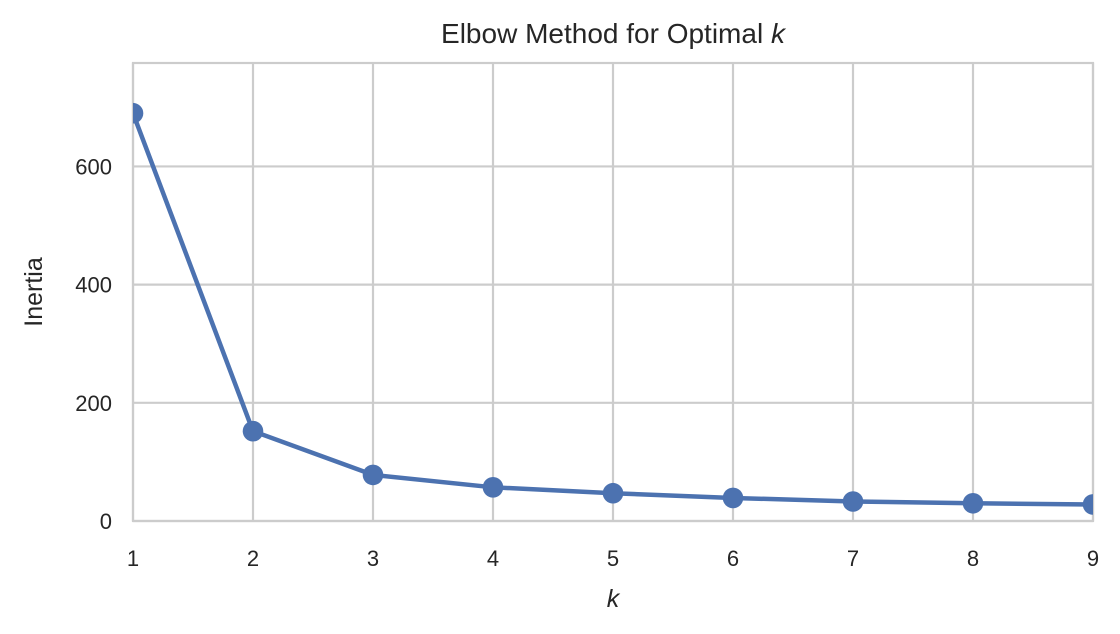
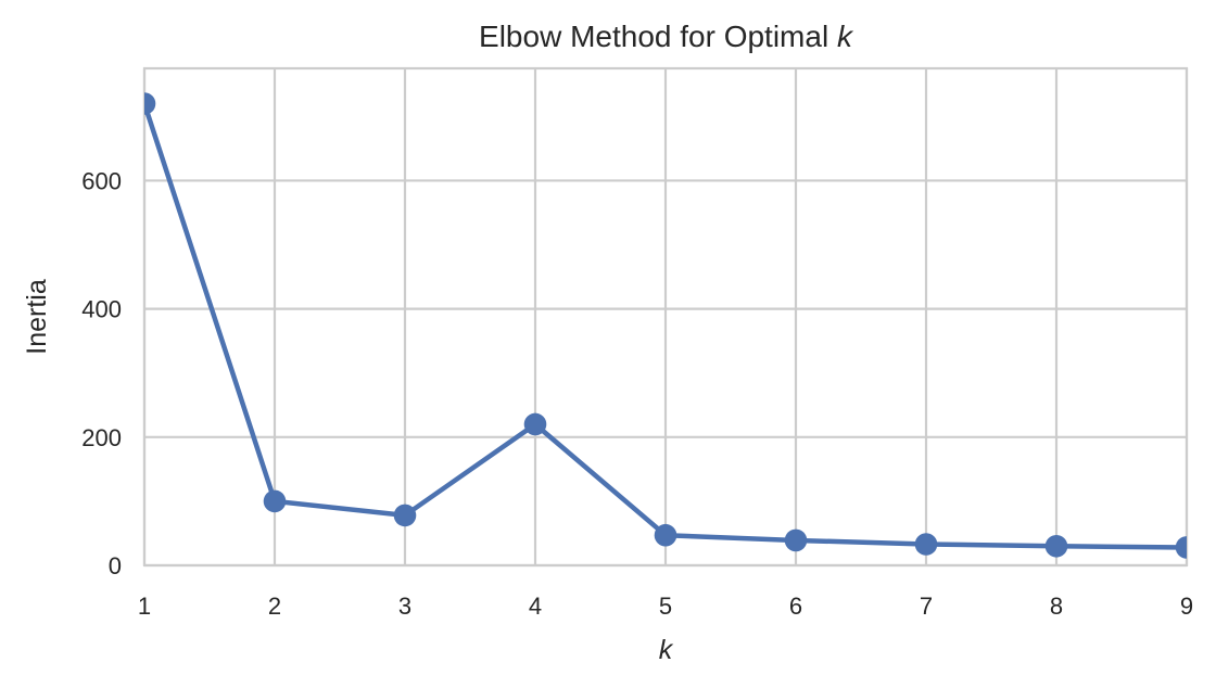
1: 690 -> 720
2: 150 -> 100
4: 60 -> 220
